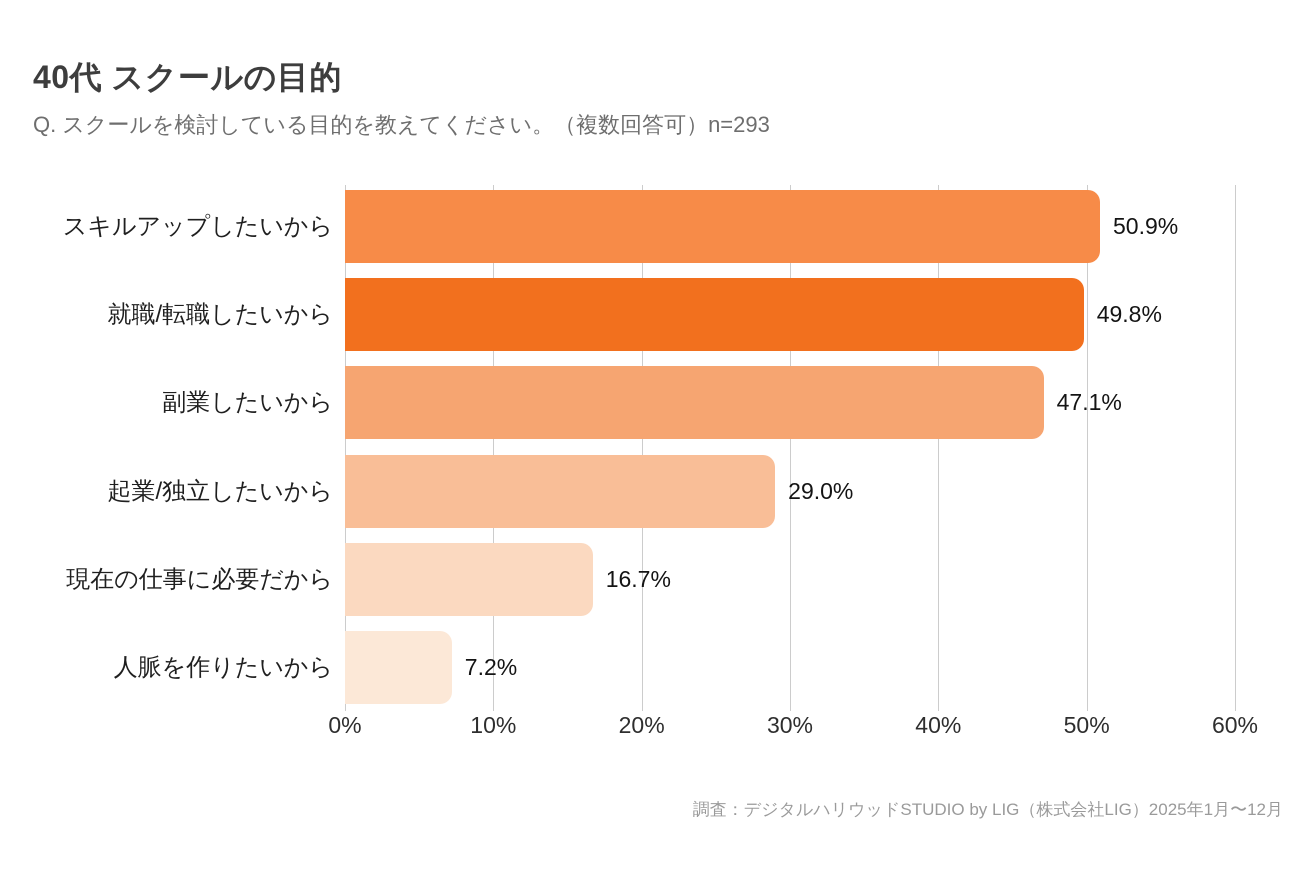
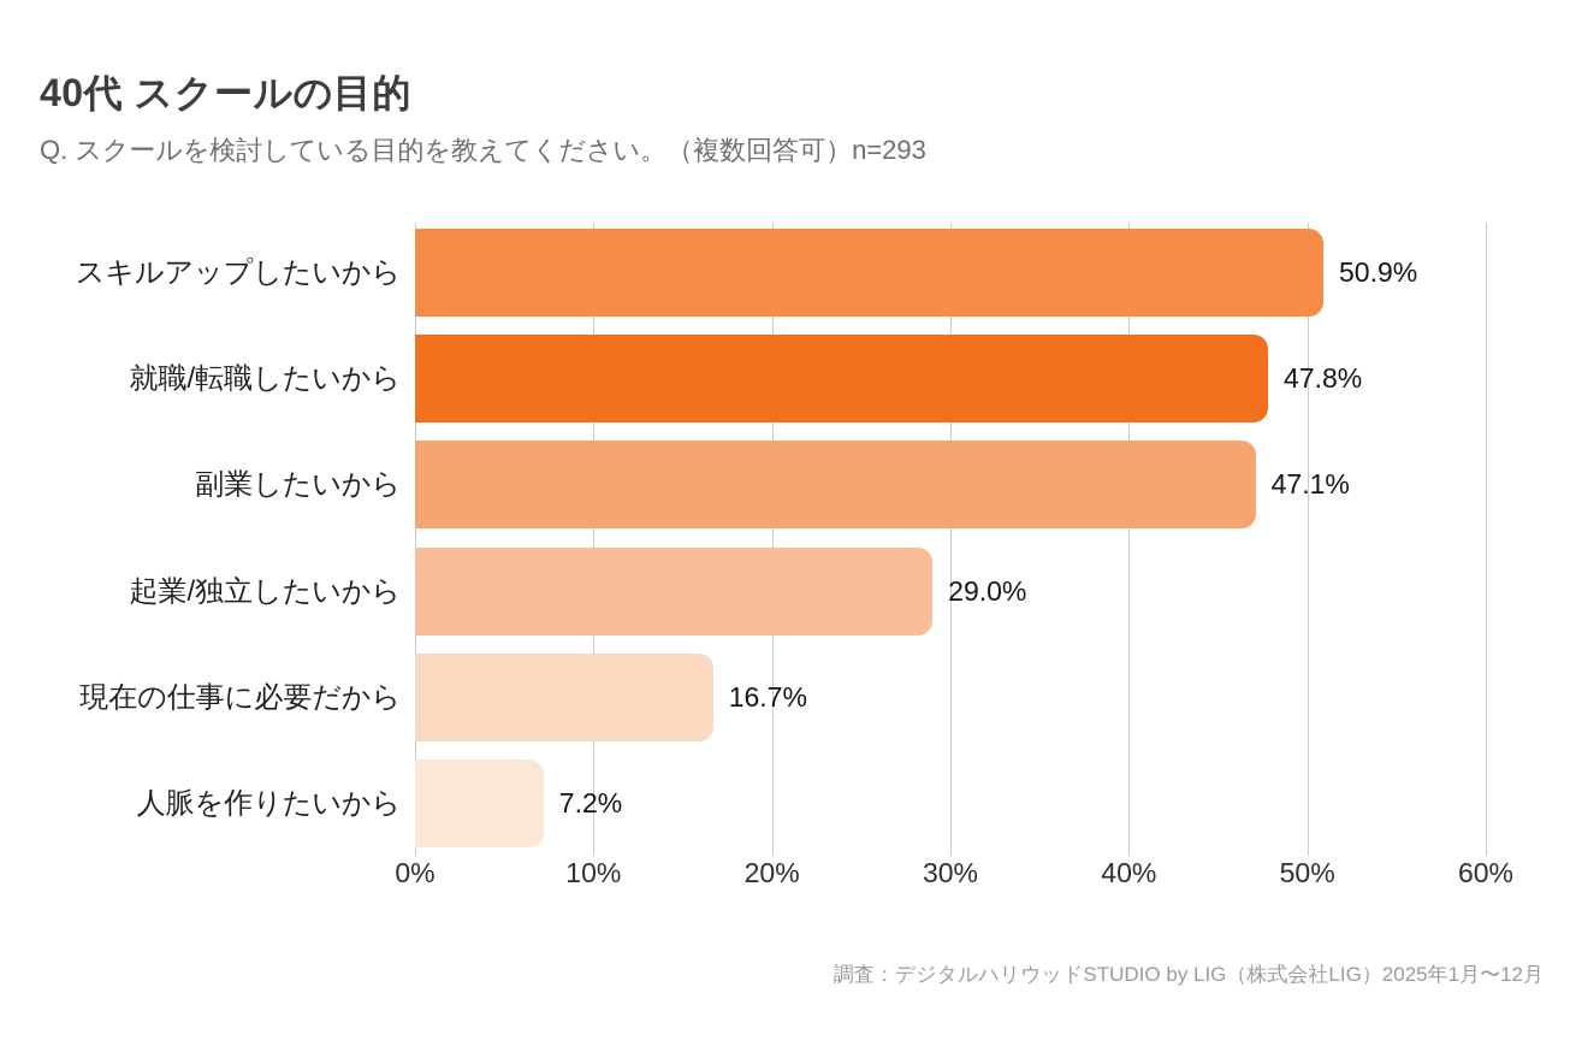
就職/転職したいから: 49.8% -> 47.8%
